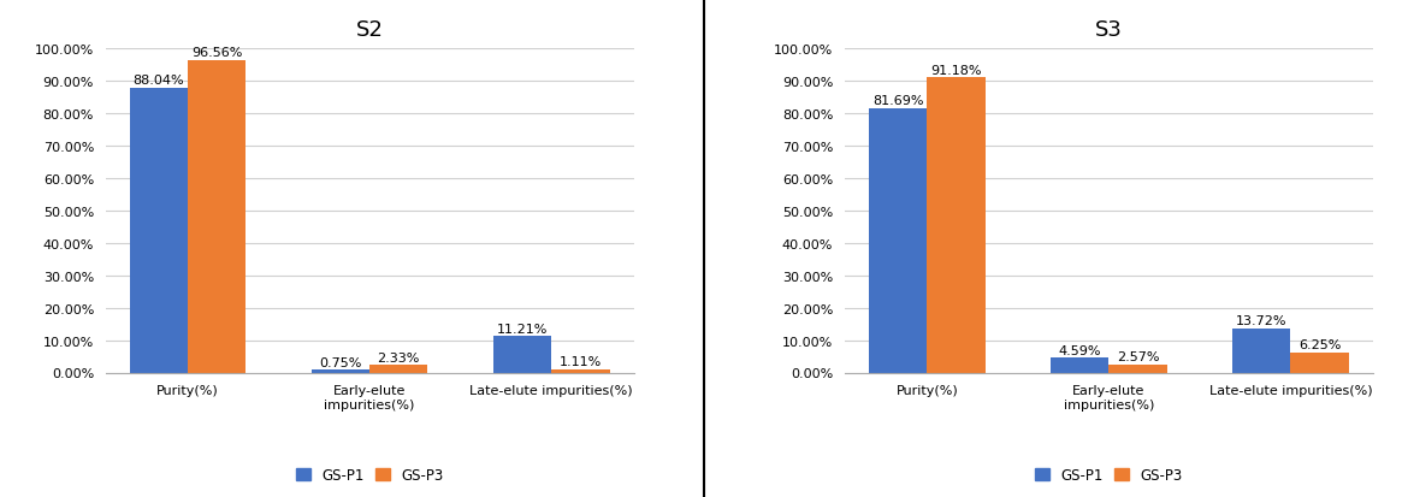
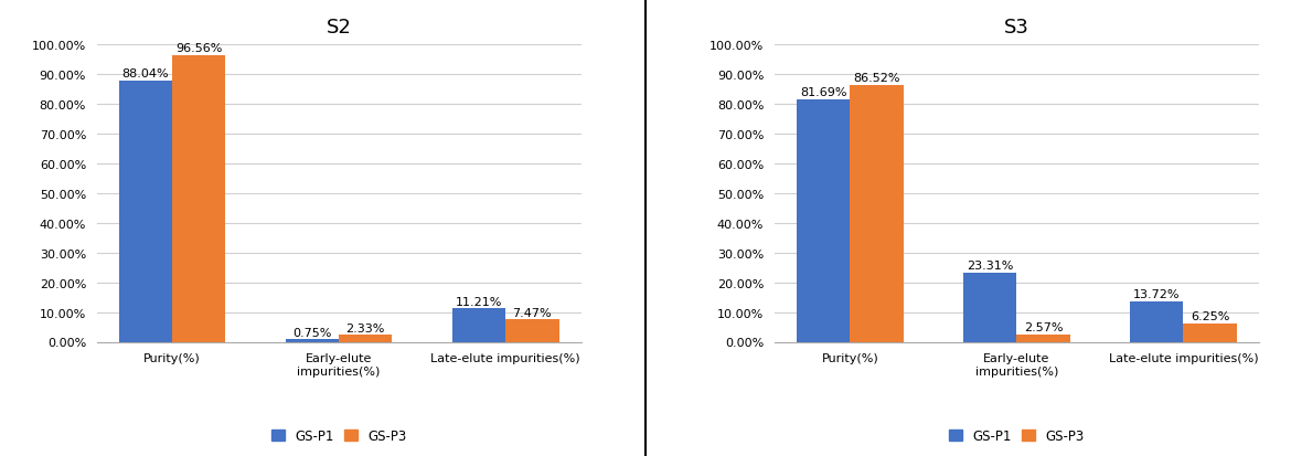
S2/GS-P3/Late-elute impurities(%): 1.11% -> 7.47%
S3/GS-P3/Purity(%): 91.18% -> 86.52%
S3/GS-P1/Early-elute impurities(%): 4.59% -> 23.31%
